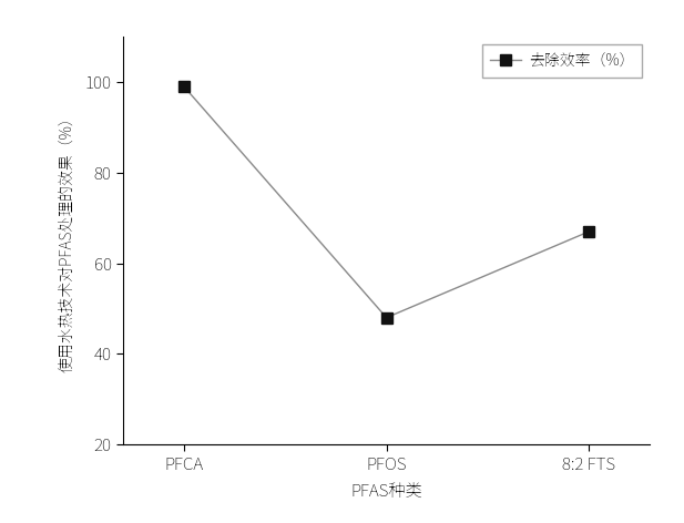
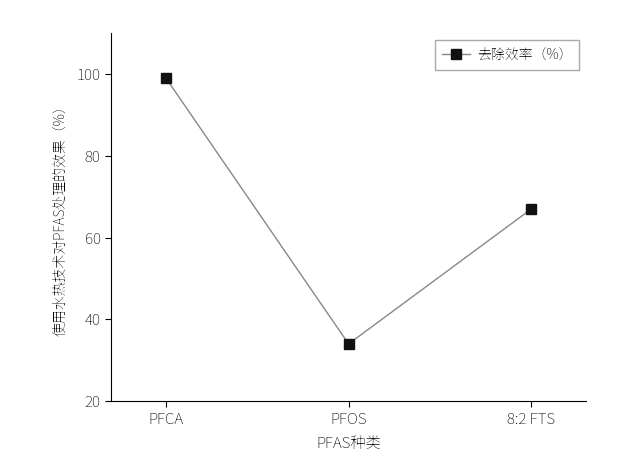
PFOS: 48 -> 34
